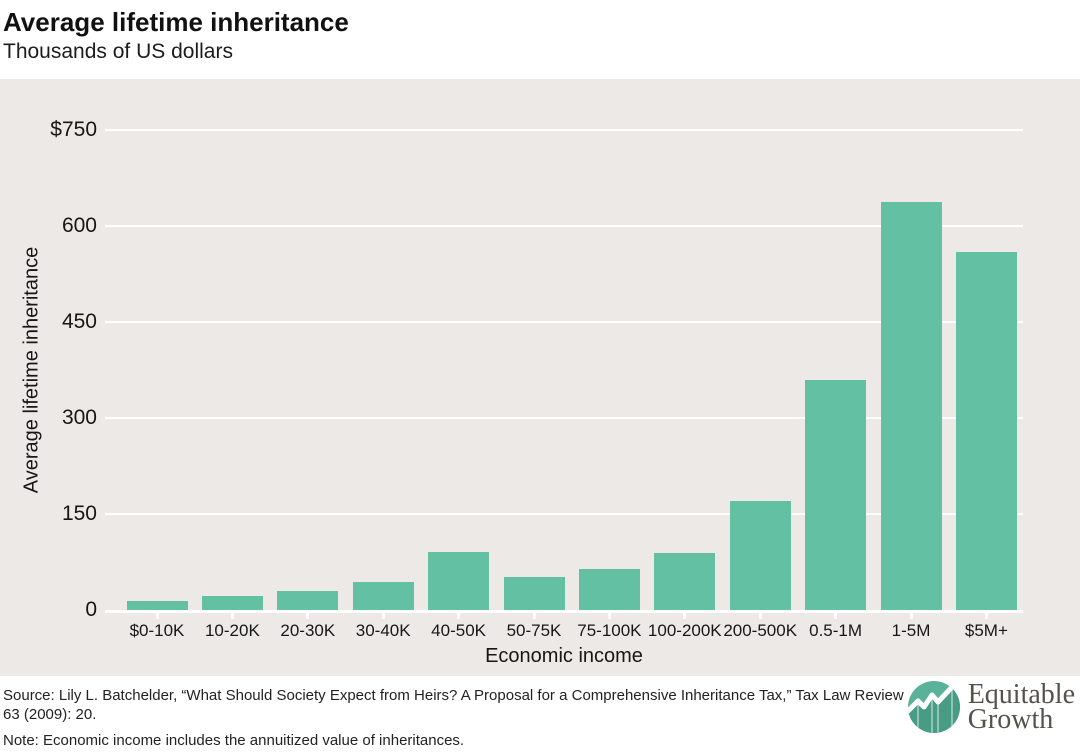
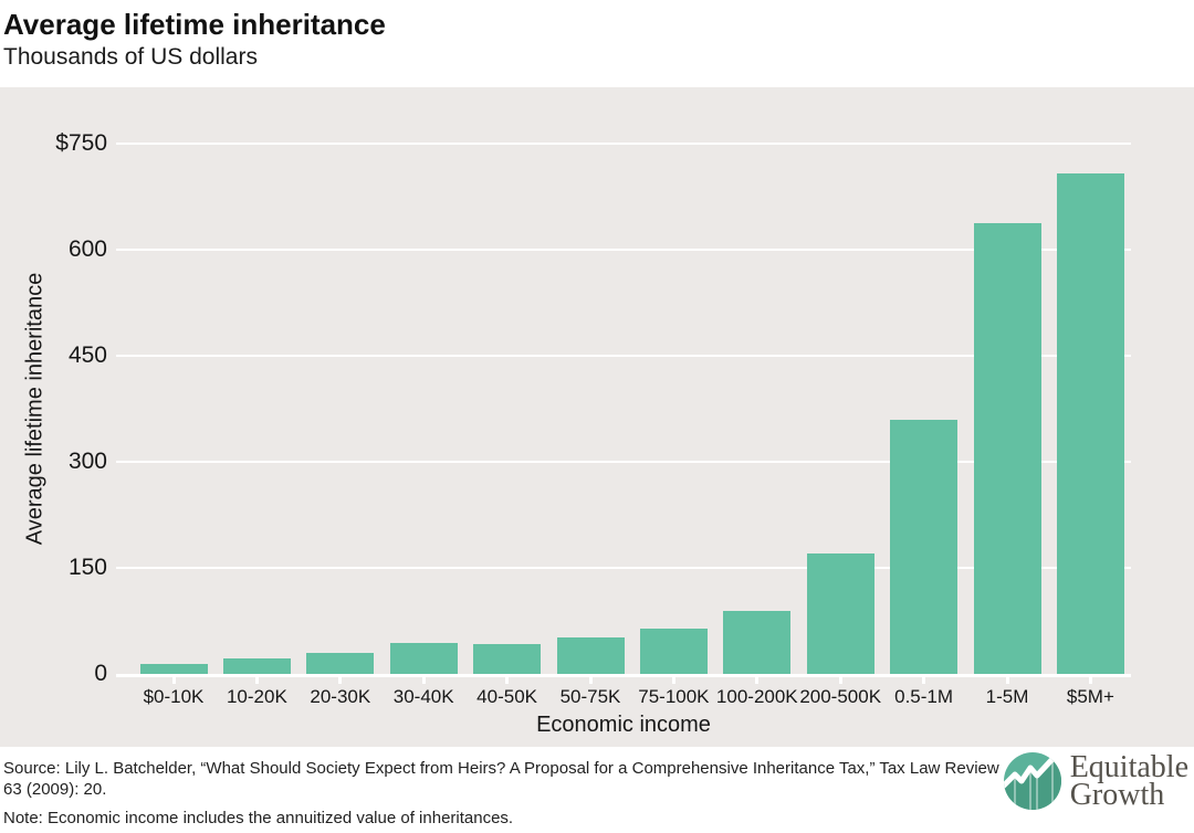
40-50K: $90 -> $40
$5M+: $560 -> $710
